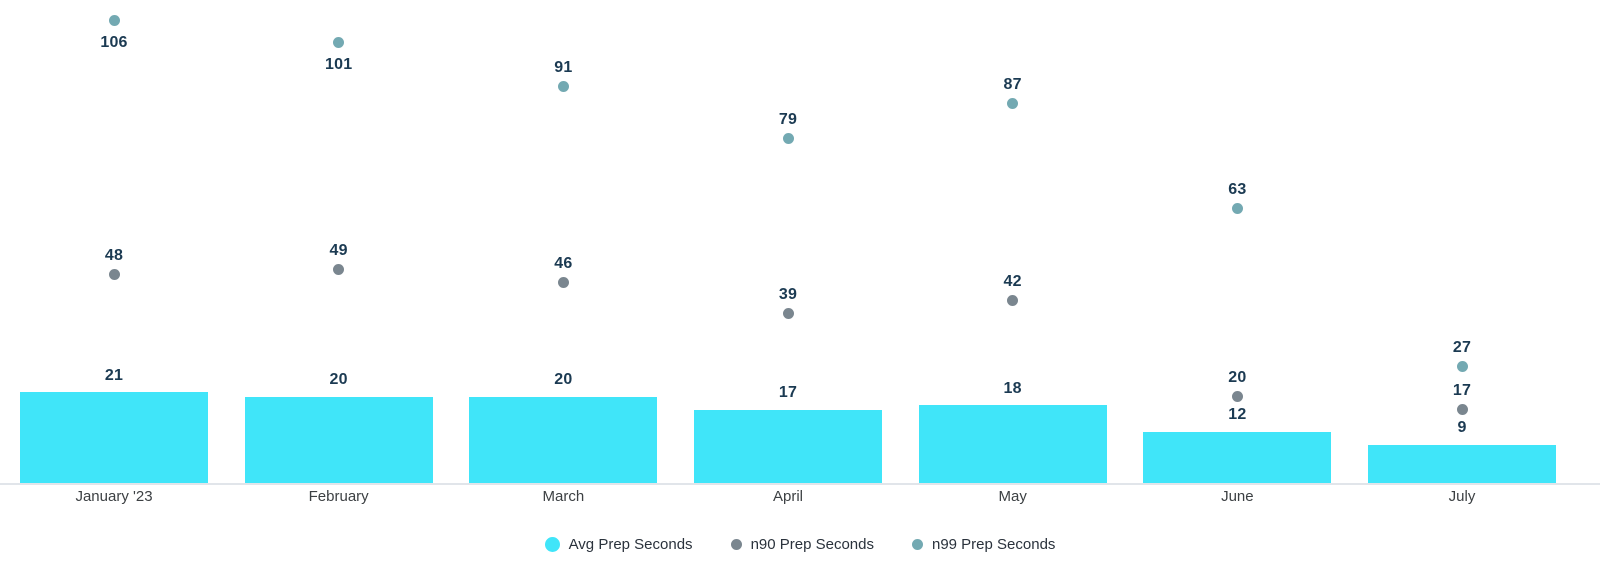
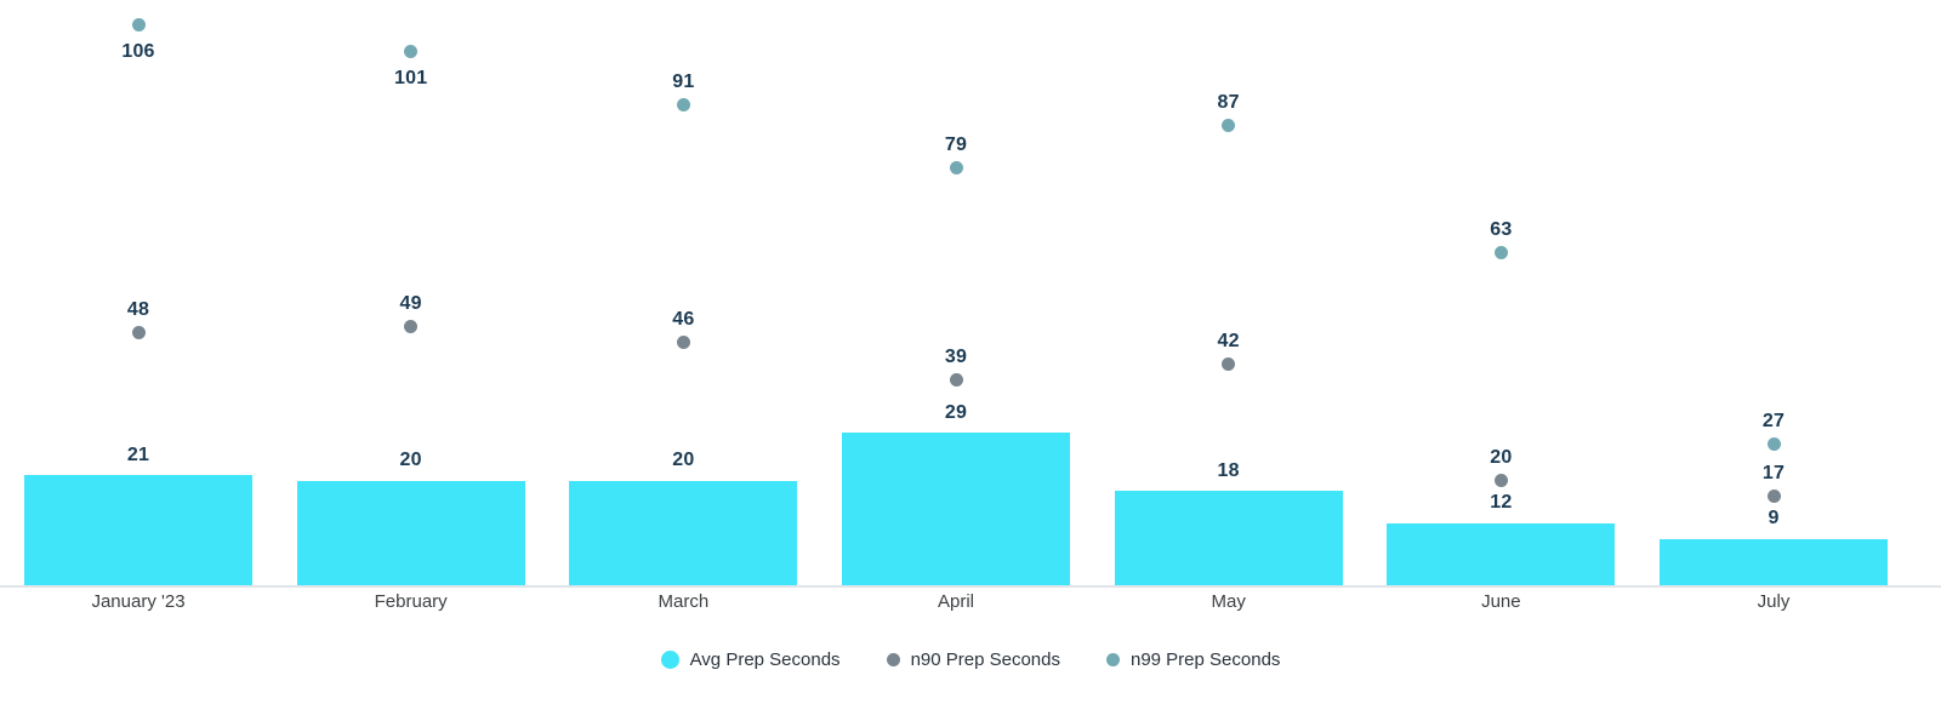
Avg Prep Seconds/April: 17 -> 29
